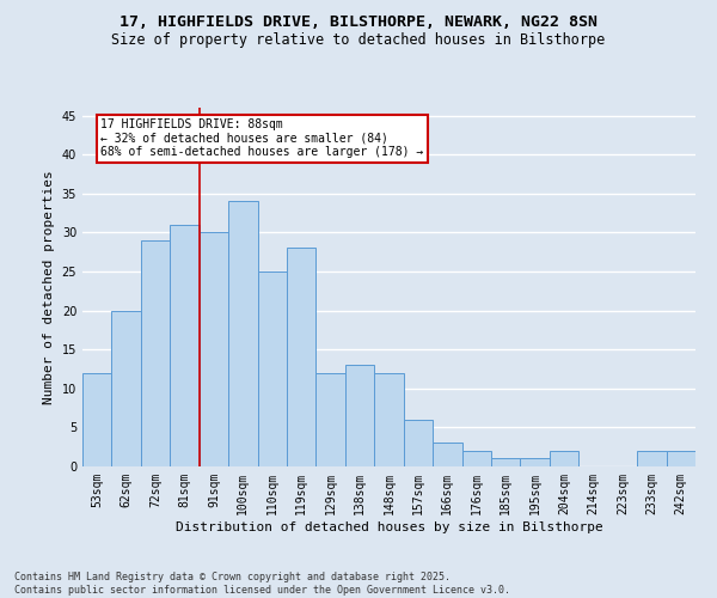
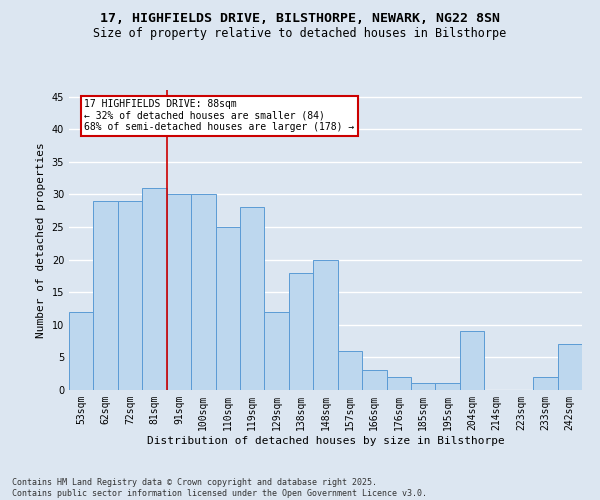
62sqm: 20 -> 29
100sqm: 34 -> 30
138sqm: 13 -> 18
148sqm: 12 -> 20
204sqm: 2 -> 9
242sqm: 2 -> 7
